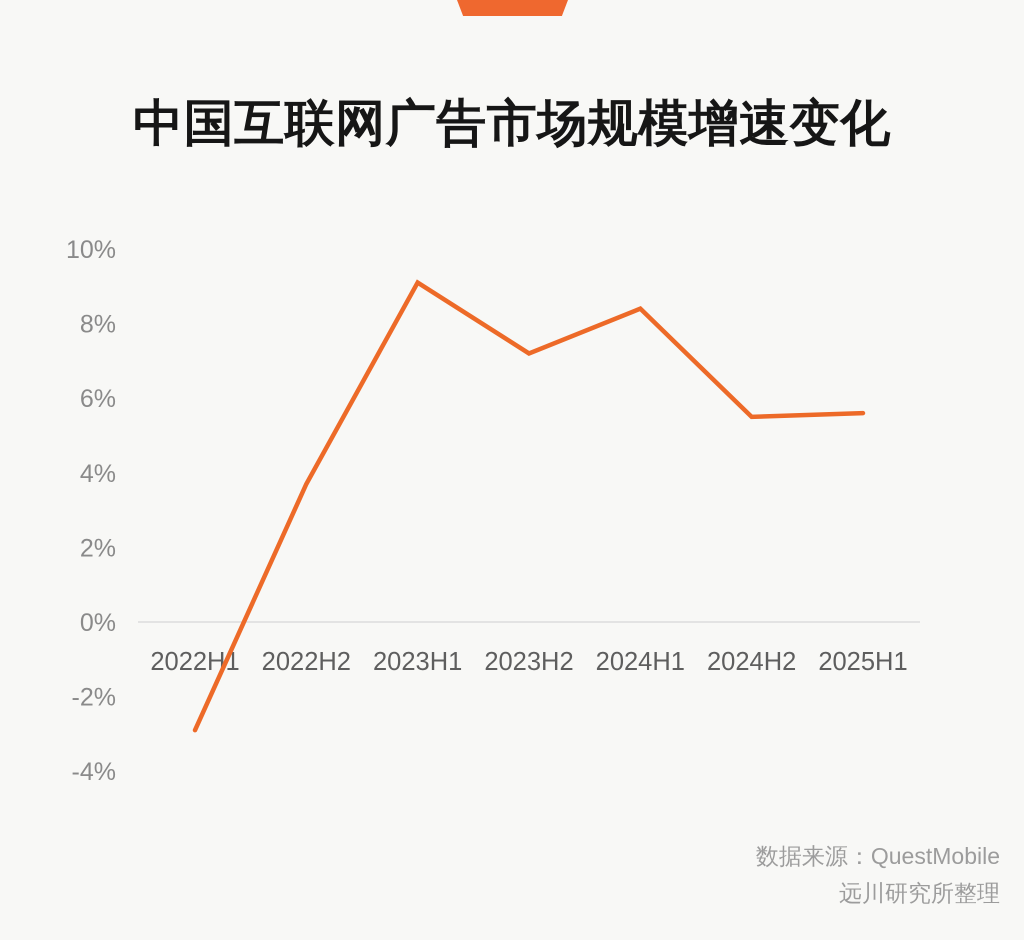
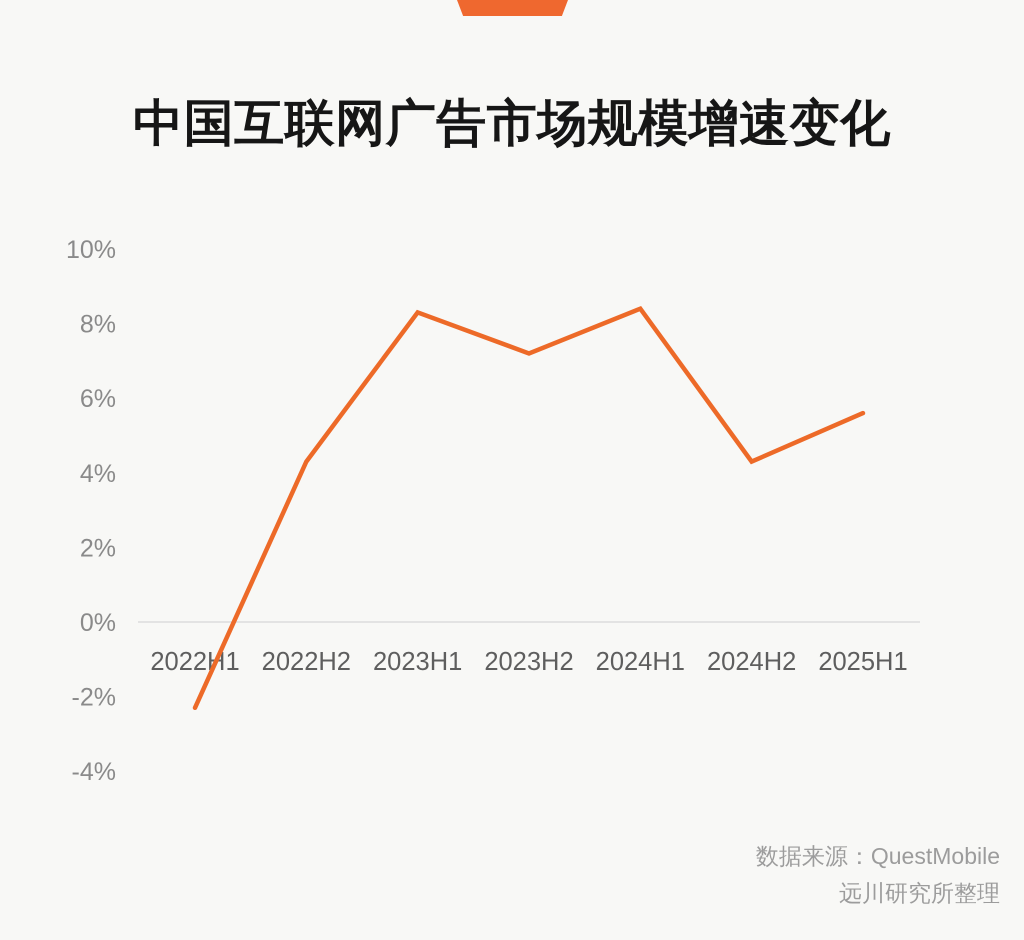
2022H1: -2.9% -> -2.3%
2022H2: 3.7% -> 4.3%
2023H1: 9.1% -> 8.3%
2024H2: 5.5% -> 4.3%
